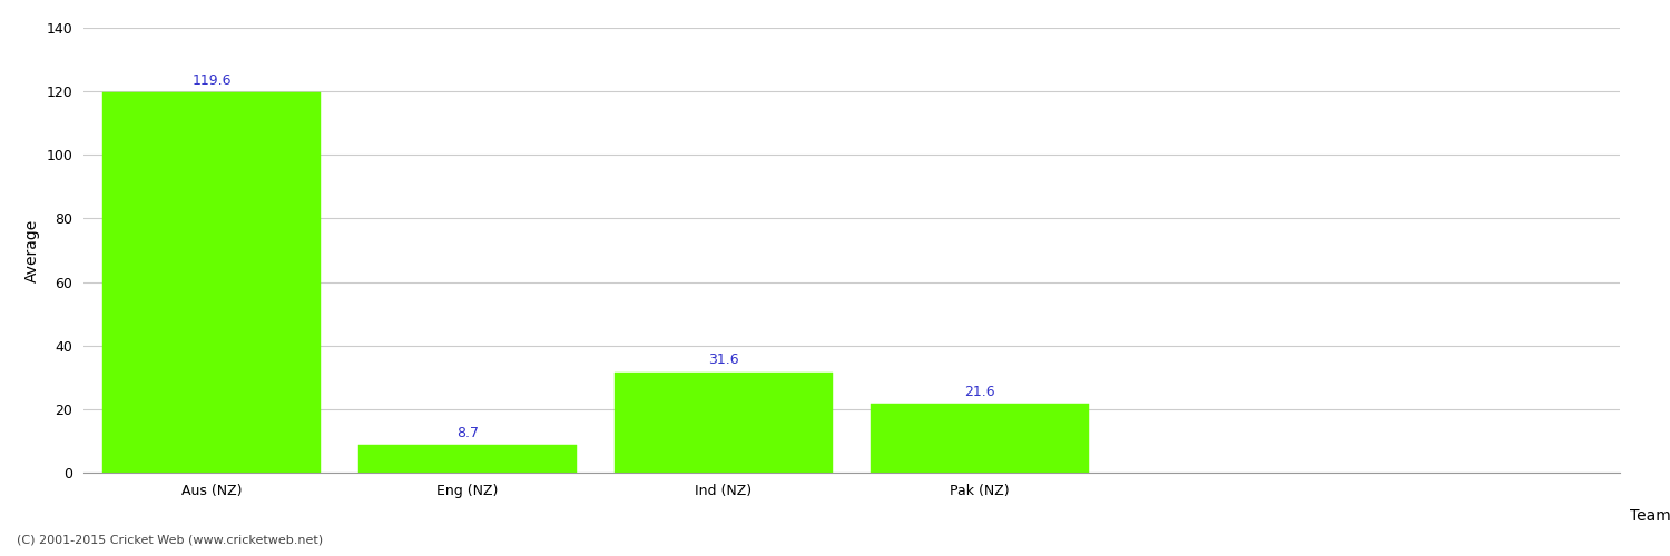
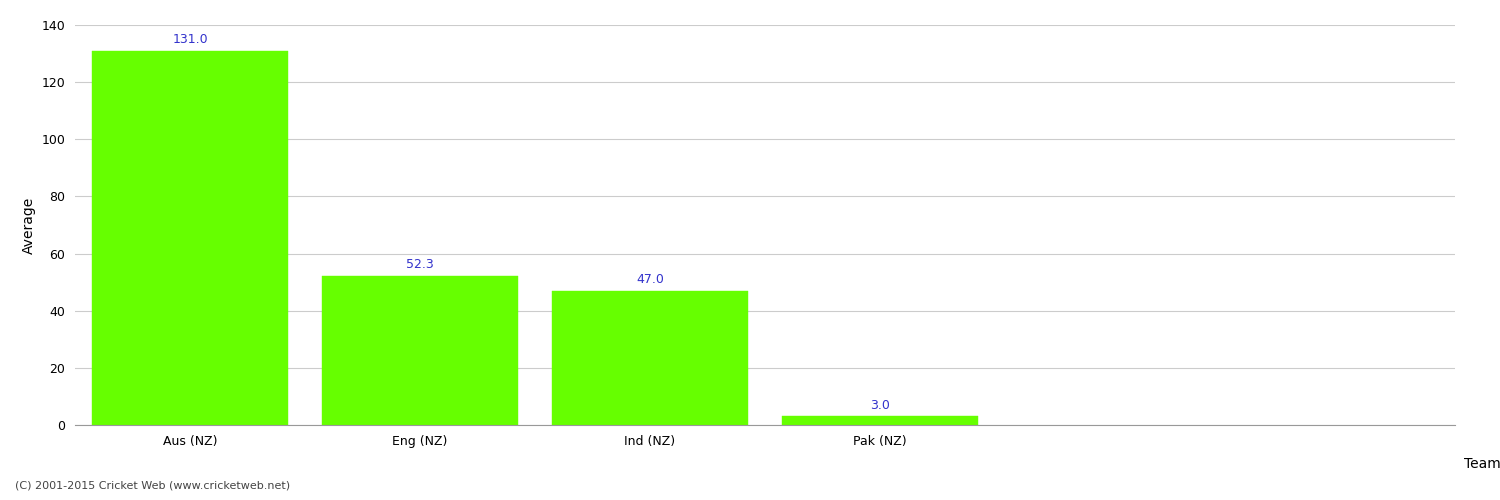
Aus (NZ): 119.6 -> 131.0
Eng (NZ): 8.7 -> 52.3
Ind (NZ): 31.6 -> 47.0
Pak (NZ): 21.6 -> 3.0
